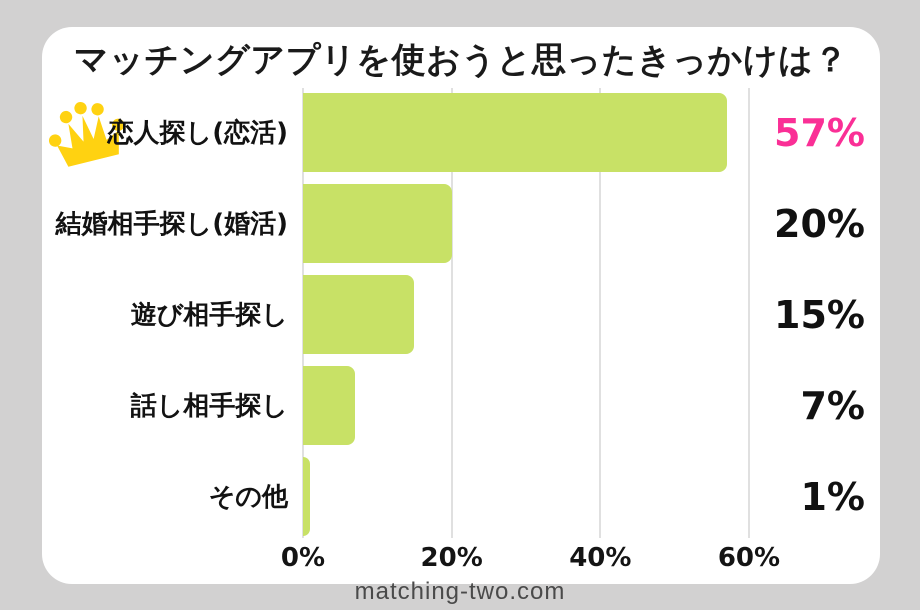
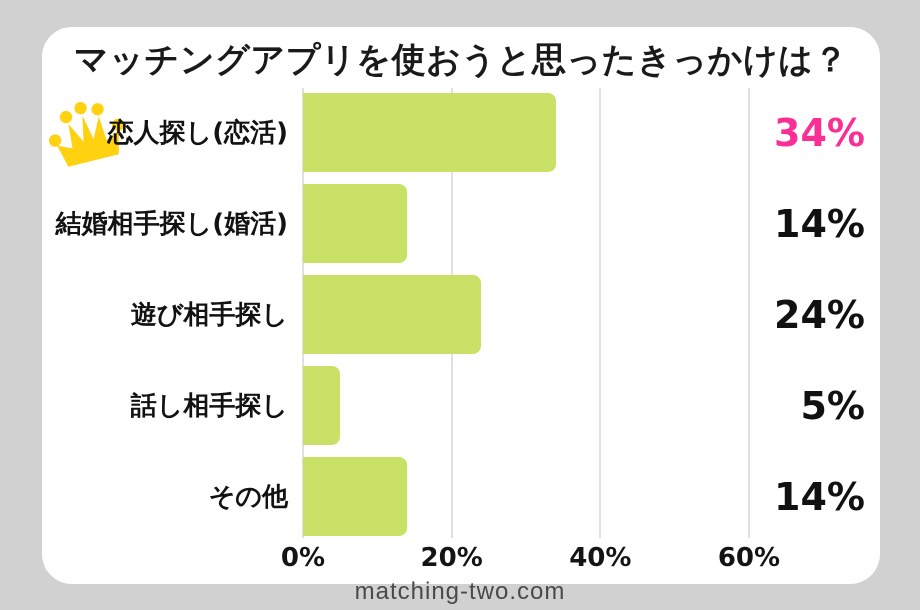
恋人探し(恋活): 57% -> 34%
結婚相手探し(婚活): 20% -> 14%
遊び相手探し: 15% -> 24%
話し相手探し: 7% -> 5%
その他: 1% -> 14%
